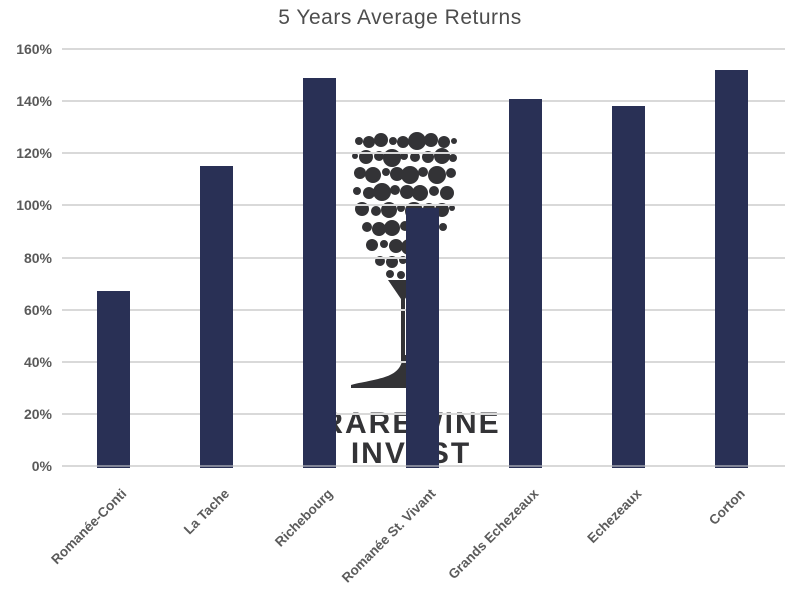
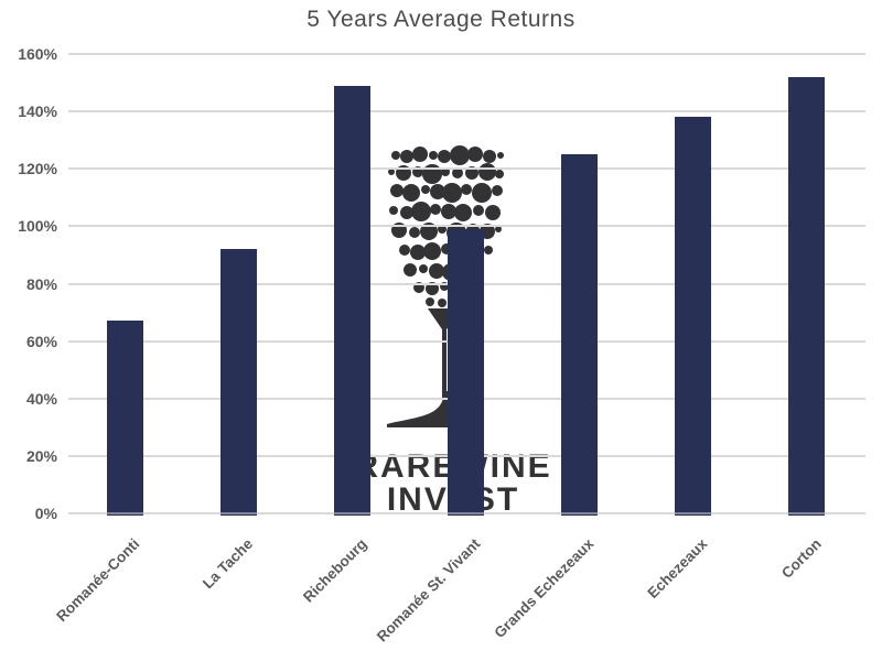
La Tache: 115% -> 92%
Grands Echezeaux: 141% -> 125%
